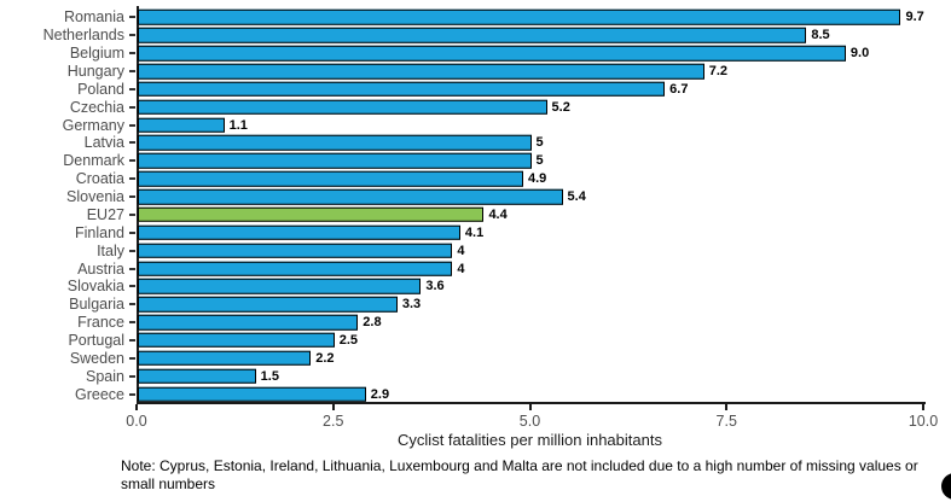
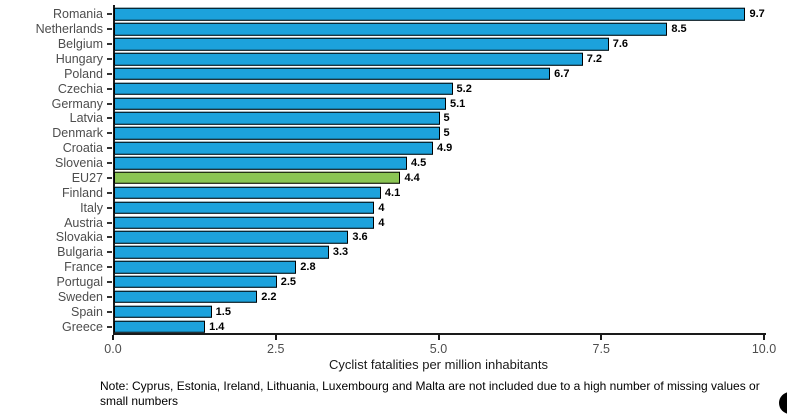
Belgium: 9.0 -> 7.6
Germany: 1.1 -> 5.1
Slovenia: 5.4 -> 4.5
Greece: 2.9 -> 1.4
